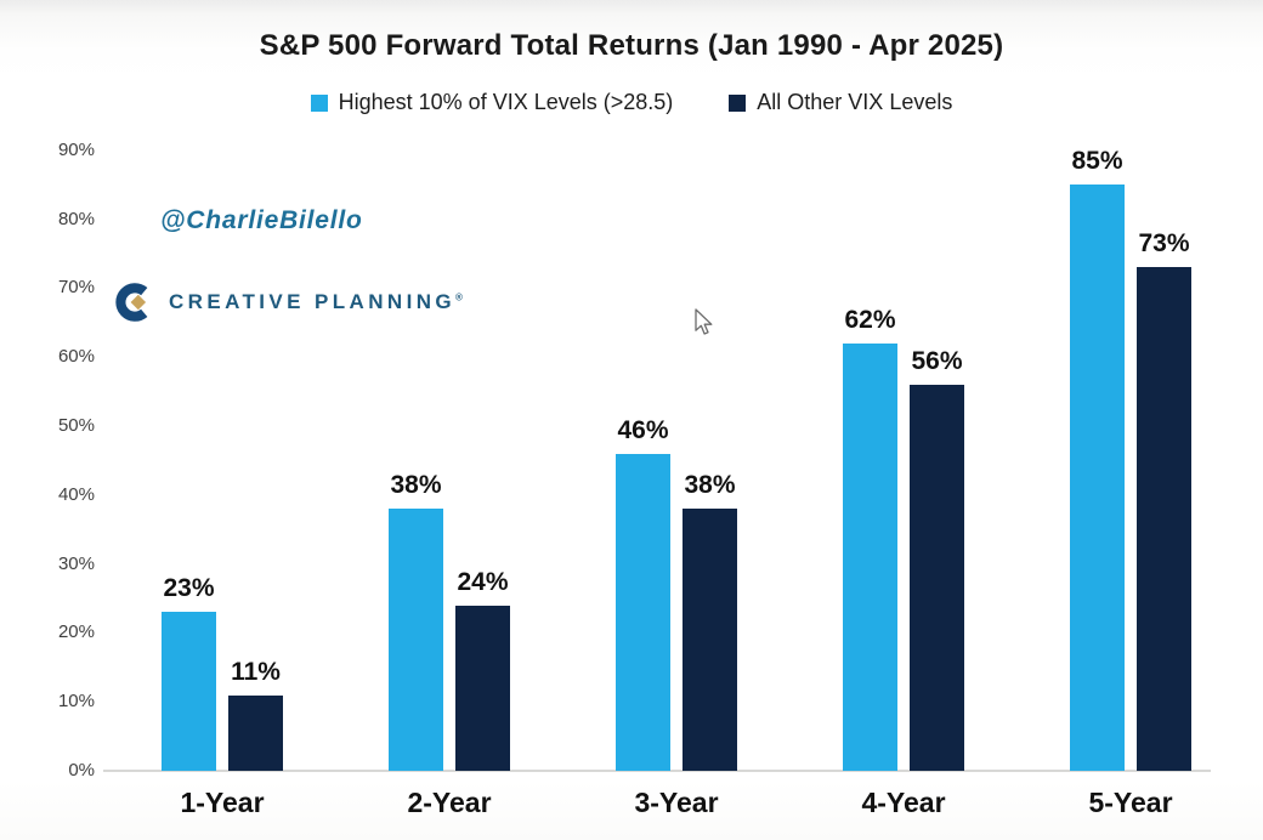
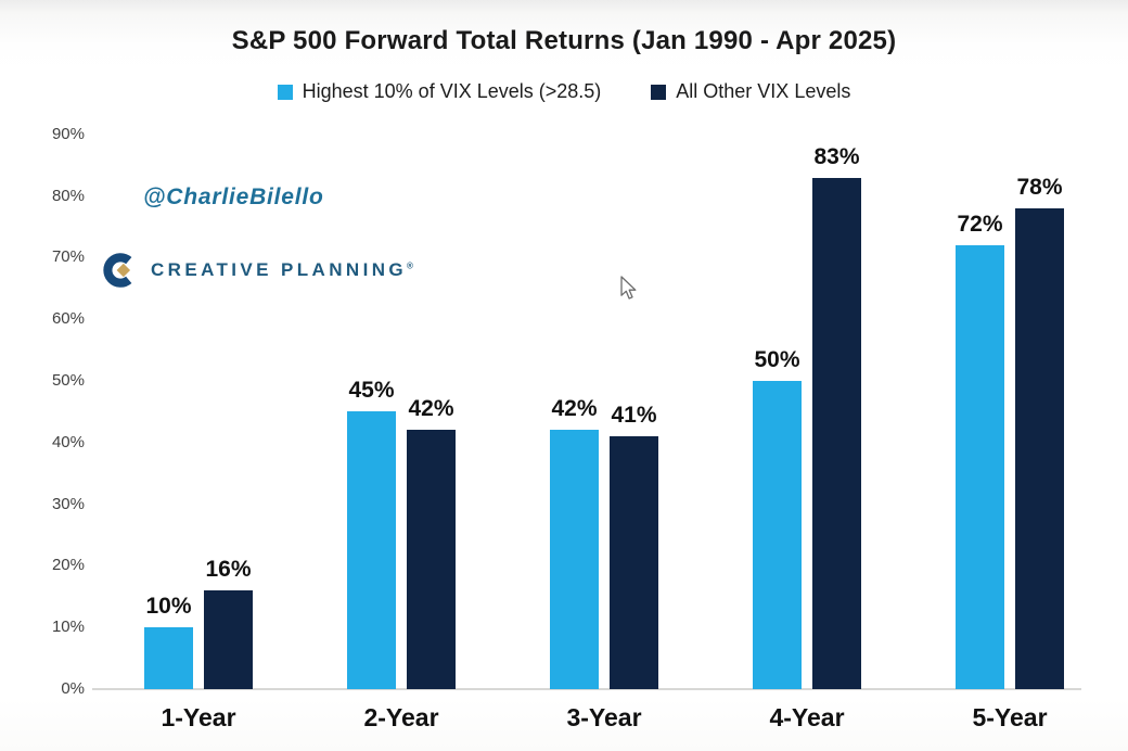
Highest 10% of VIX Levels (>28.5)/1-Year: 23% -> 10%
All Other VIX Levels/1-Year: 11% -> 16%
Highest 10% of VIX Levels (>28.5)/2-Year: 38% -> 45%
All Other VIX Levels/2-Year: 24% -> 42%
Highest 10% of VIX Levels (>28.5)/3-Year: 46% -> 42%
All Other VIX Levels/3-Year: 38% -> 41%
Highest 10% of VIX Levels (>28.5)/4-Year: 62% -> 50%
All Other VIX Levels/4-Year: 56% -> 83%
Highest 10% of VIX Levels (>28.5)/5-Year: 85% -> 72%
All Other VIX Levels/5-Year: 73% -> 78%
